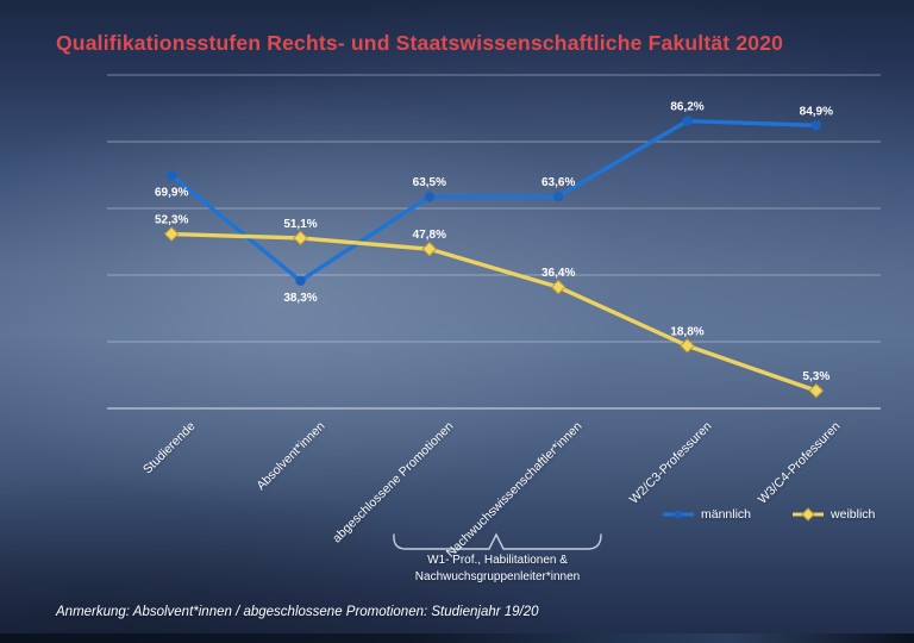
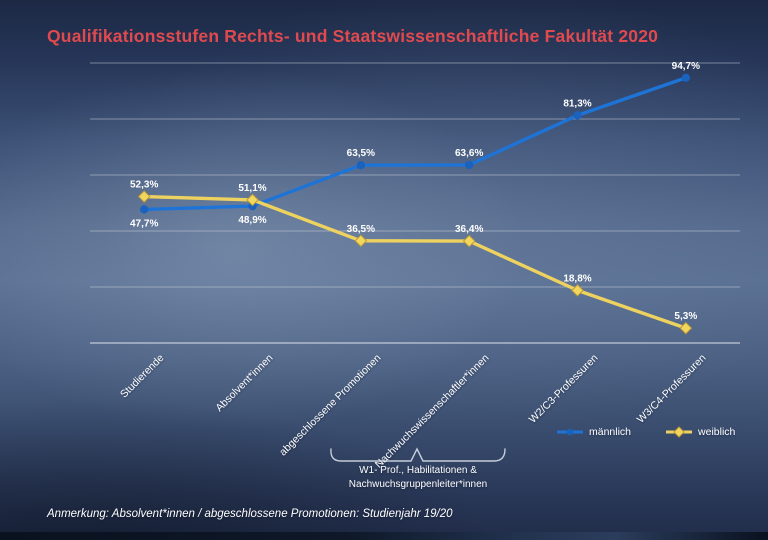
männlich/Studierende: 69,9% -> 47,7%
männlich/Absolvent*innen: 38,3% -> 48,9%
weiblich/abgeschlossene Promotionen: 47,8% -> 36,5%
männlich/W2/C3-Professuren: 86,2% -> 81,3%
männlich/W3/C4-Professuren: 84,9% -> 94,7%
